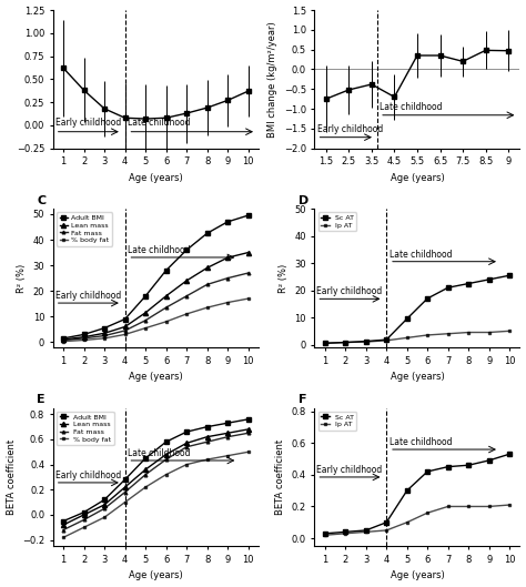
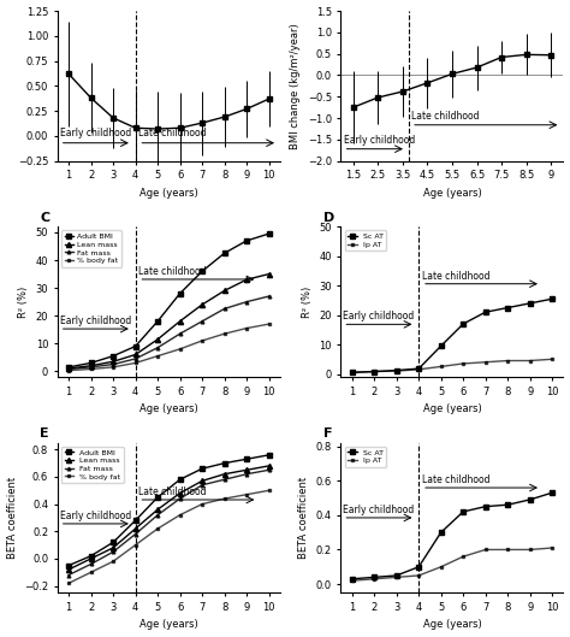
4.5: -0.70 -> -0.18
5.5: 0.35 -> 0.03
6.5: 0.35 -> 0.18
7.5: 0.20 -> 0.42
